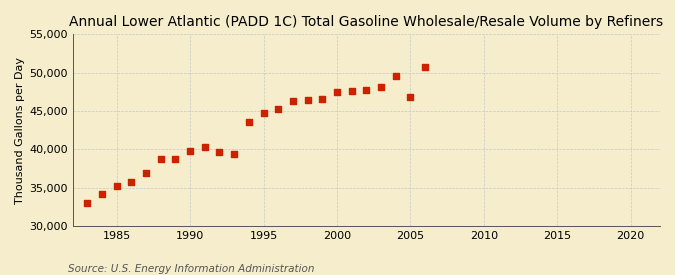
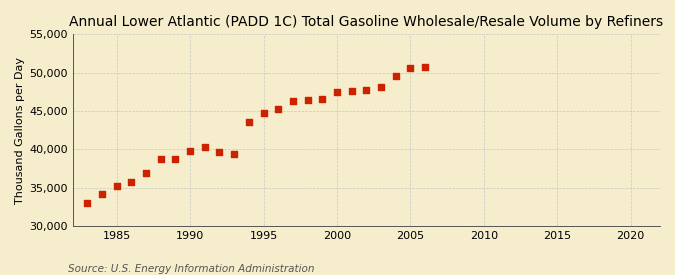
2005: 46,800 -> 50,600
